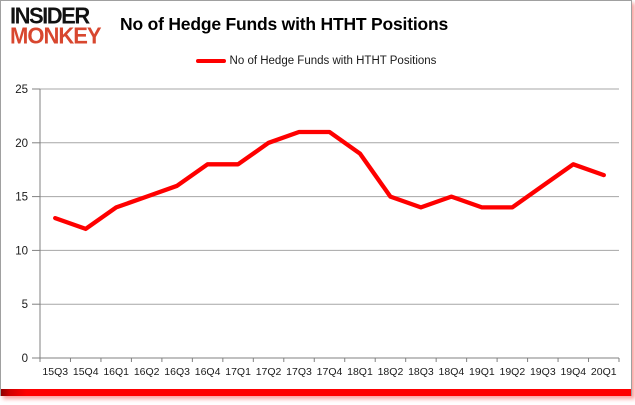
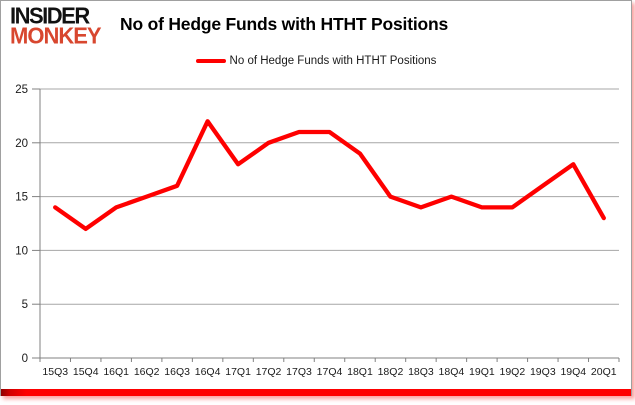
15Q3: 13 -> 14
16Q4: 18 -> 22
20Q1: 17 -> 13
